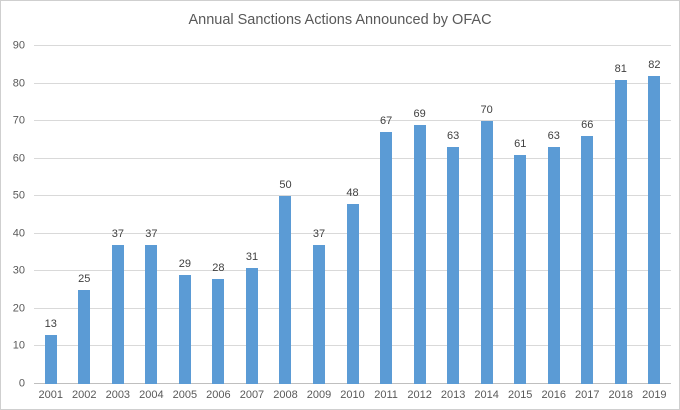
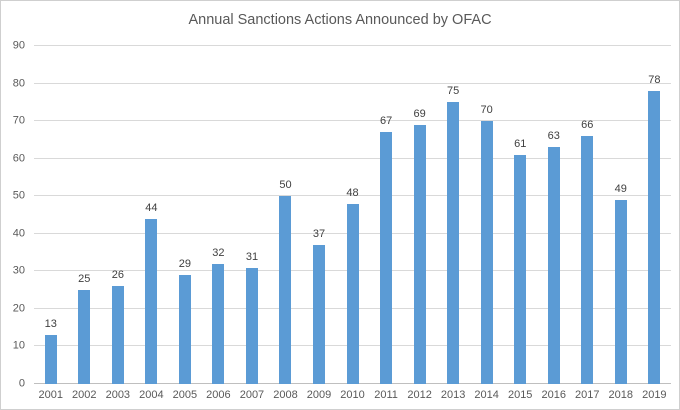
2003: 37 -> 26
2004: 37 -> 44
2006: 28 -> 32
2013: 63 -> 75
2018: 81 -> 49
2019: 82 -> 78
